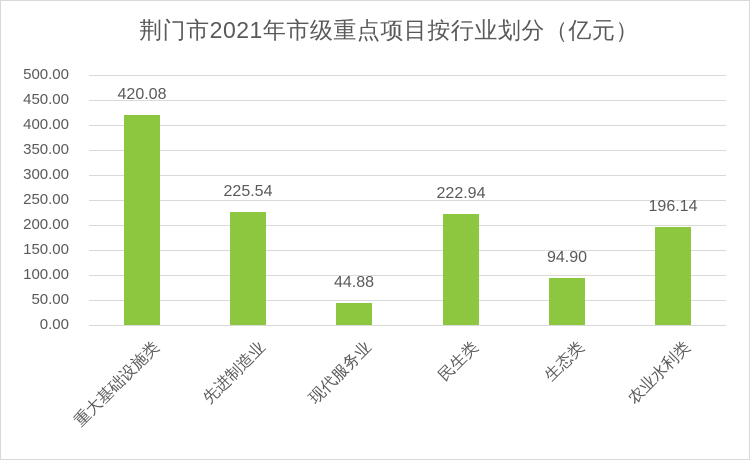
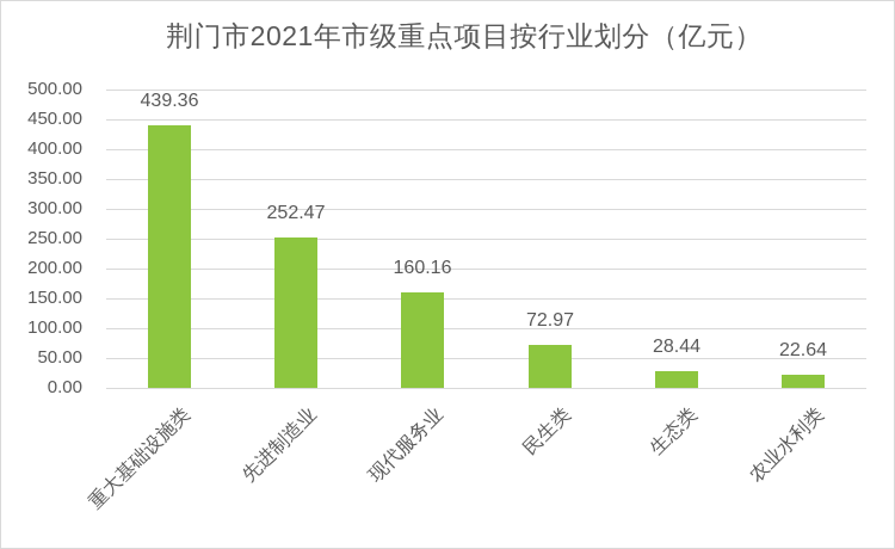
重大基础设施类: 420.08 -> 439.36
先进制造业: 225.54 -> 252.47
现代服务业: 44.88 -> 160.16
民生类: 222.94 -> 72.97
生态类: 94.90 -> 28.44
农业水利类: 196.14 -> 22.64
